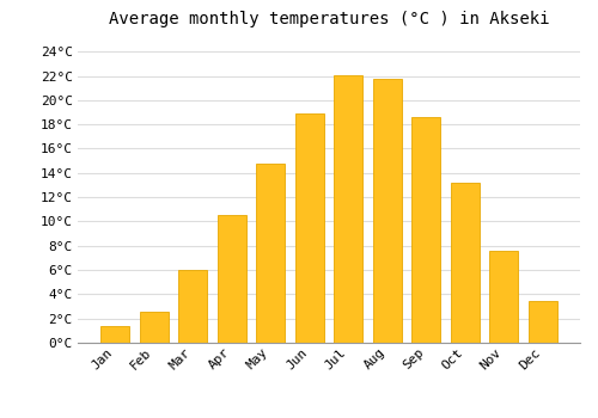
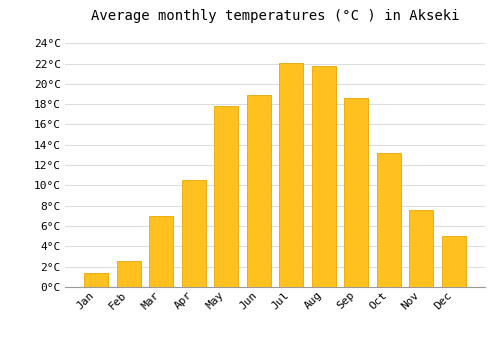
Mar: 6.0°C -> 7.0°C
May: 14.8°C -> 17.8°C
Dec: 3.4°C -> 5.0°C
